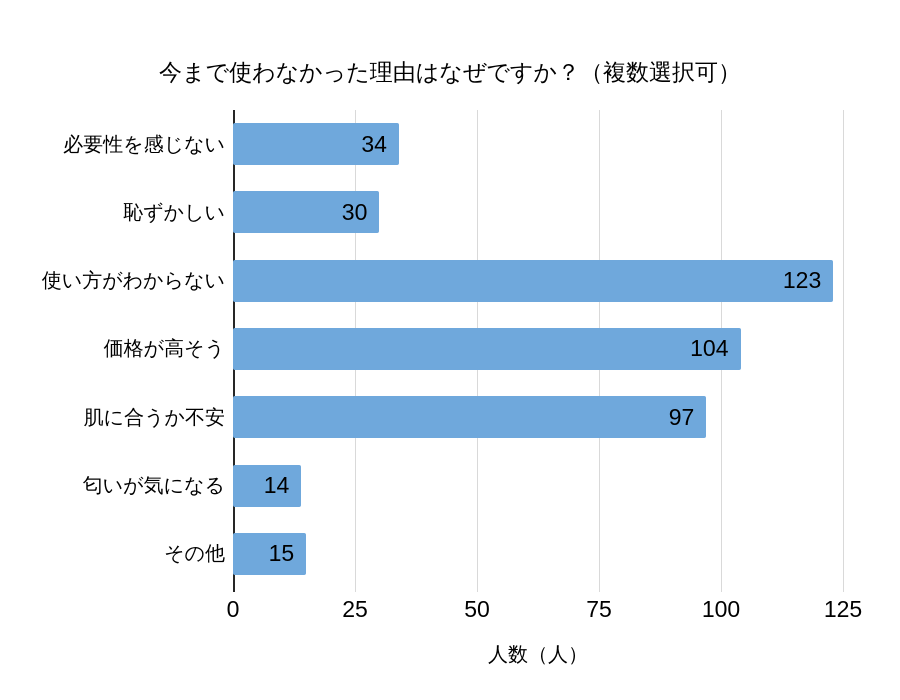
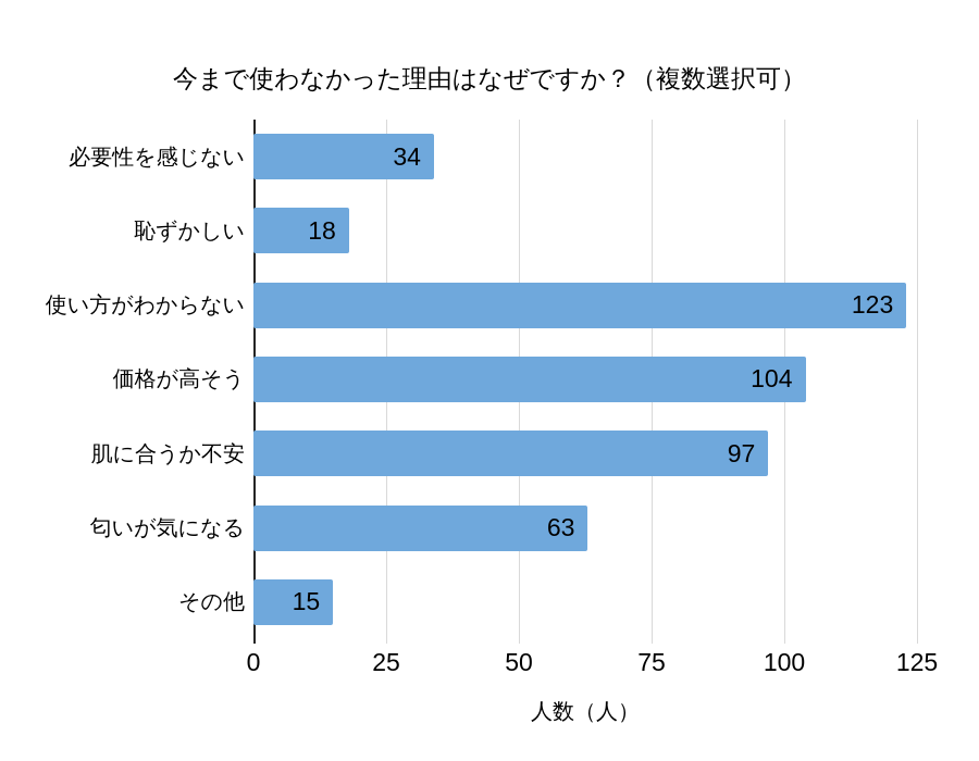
恥ずかしい: 30 -> 18
匂いが気になる: 14 -> 63
